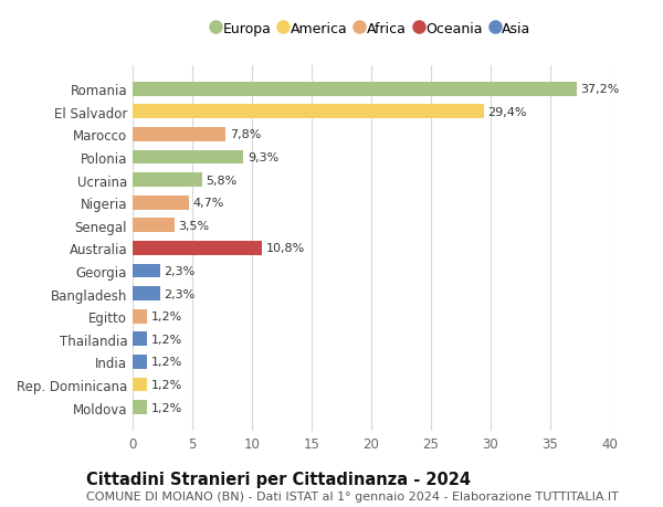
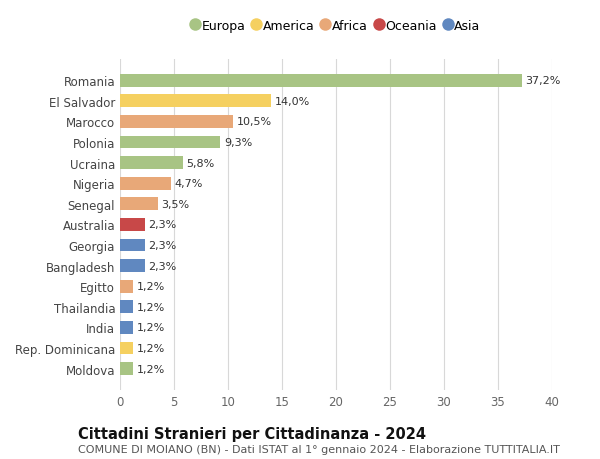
El Salvador: 29,4% -> 14,0%
Marocco: 7,8% -> 10,5%
Australia: 10,8% -> 2,3%
